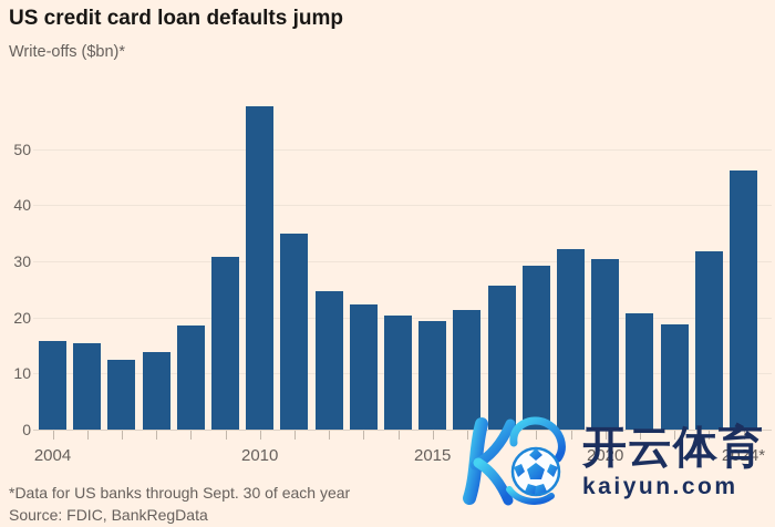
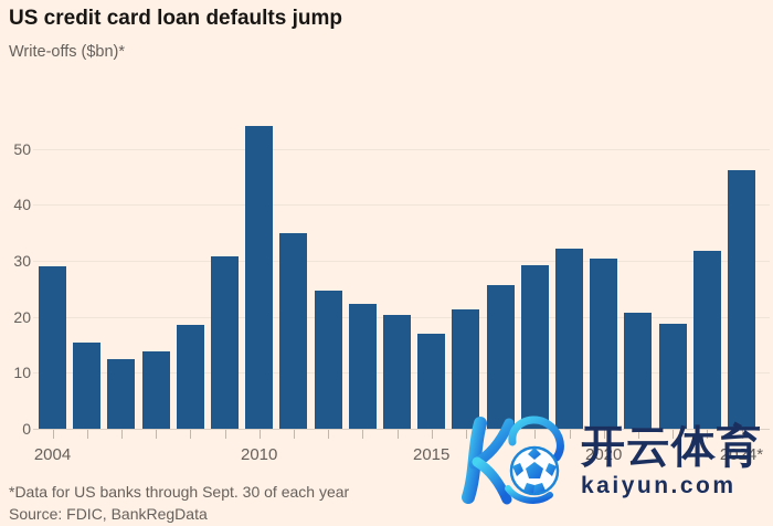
2004: 16 -> 29
2010: 58 -> 54
2015: 19 -> 17
